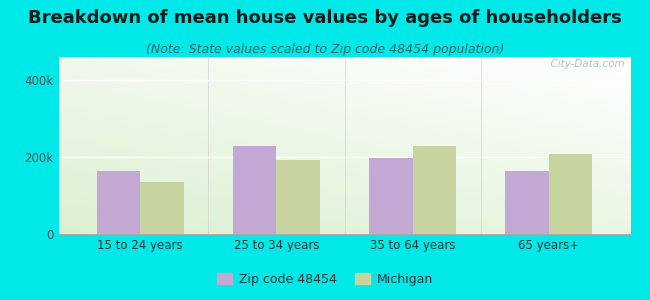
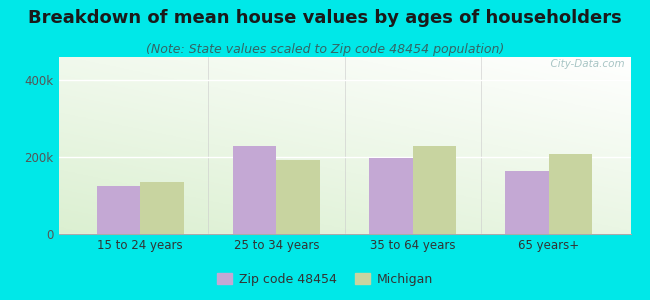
Zip code 48454/15 to 24 years: 165k -> 125k
